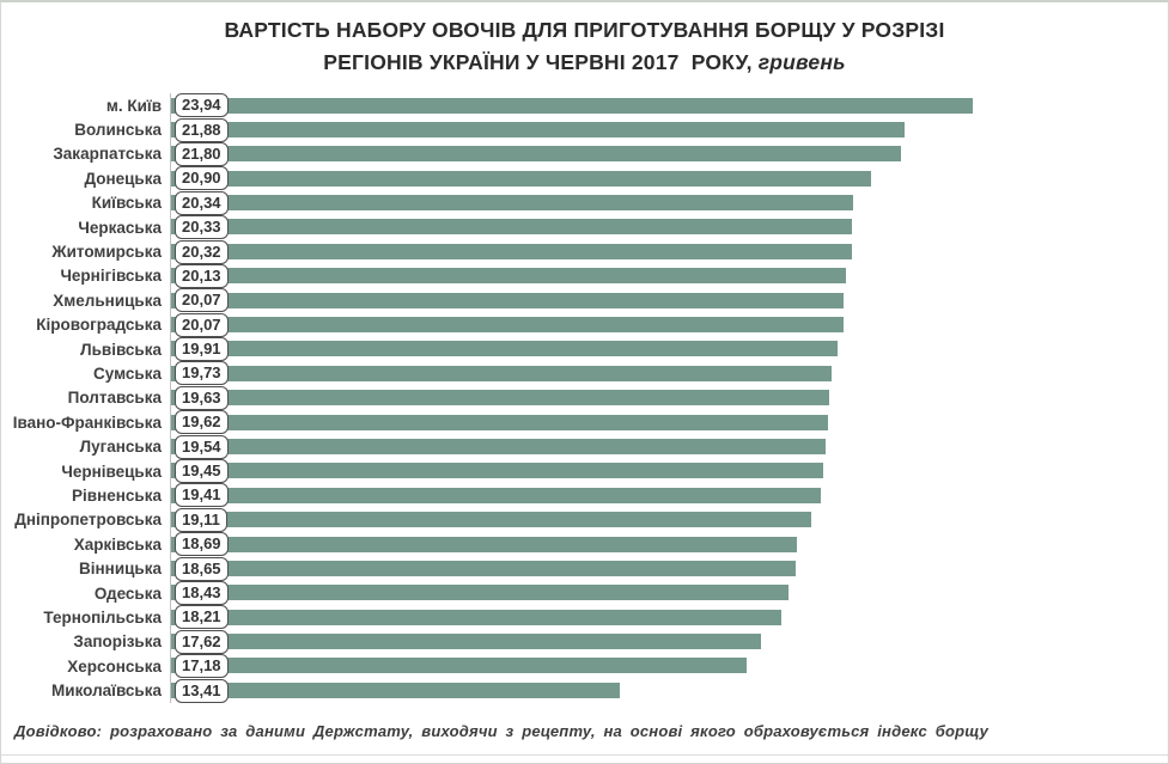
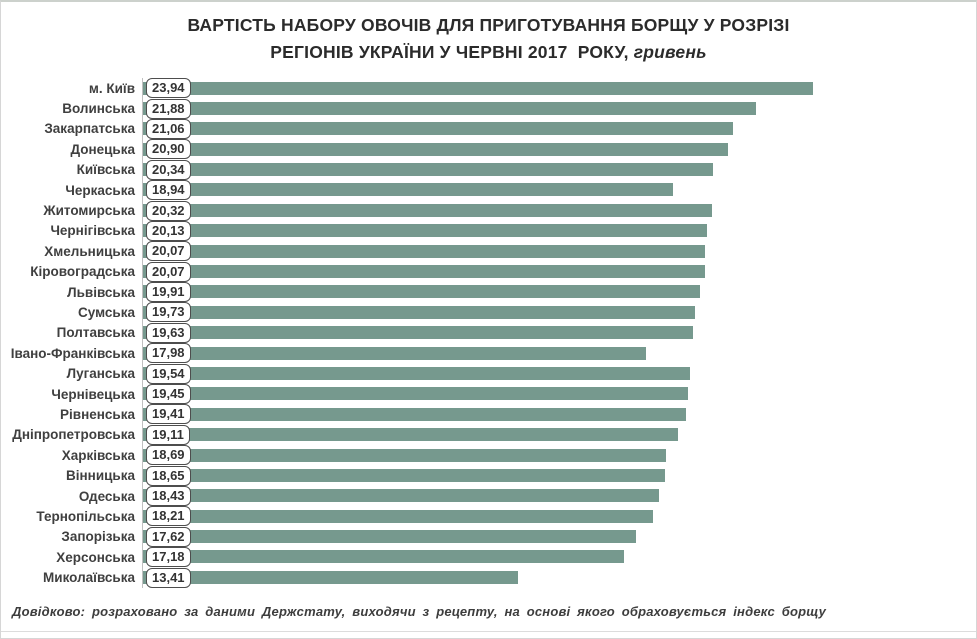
Закарпатська: 21,80 -> 21,06
Черкаська: 20,33 -> 18,94
Івано-Франківська: 19,62 -> 17,98
